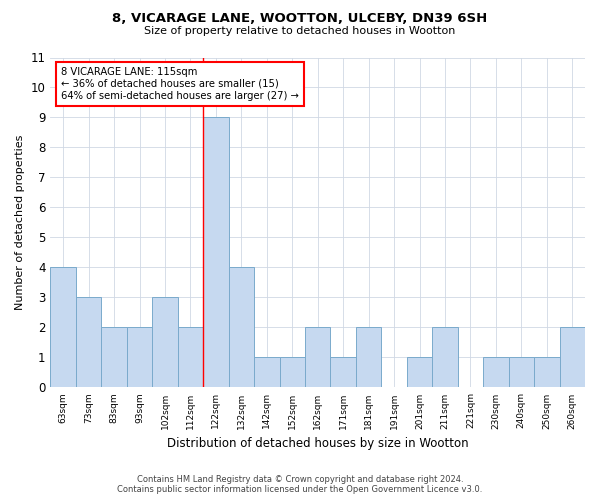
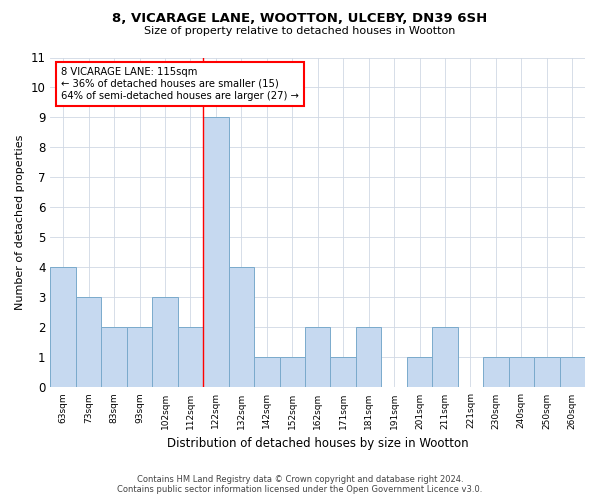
260sqm: 2 -> 1
